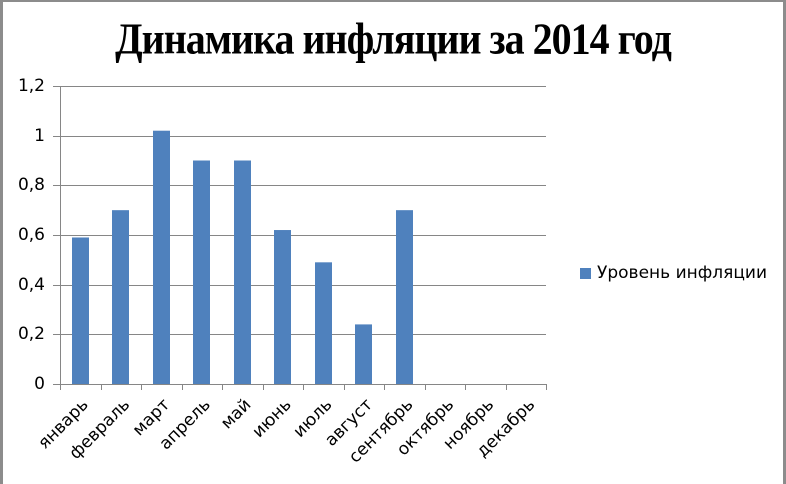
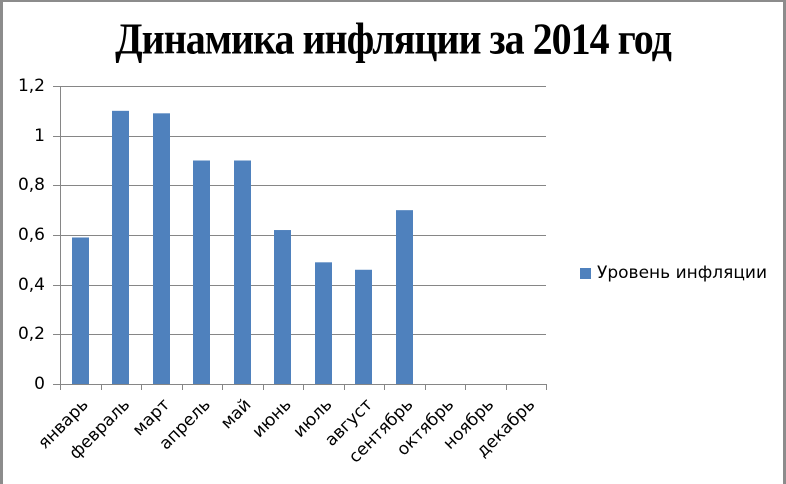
февраль: 0,70 -> 1,10
март: 1,02 -> 1,09
август: 0,24 -> 0,46
